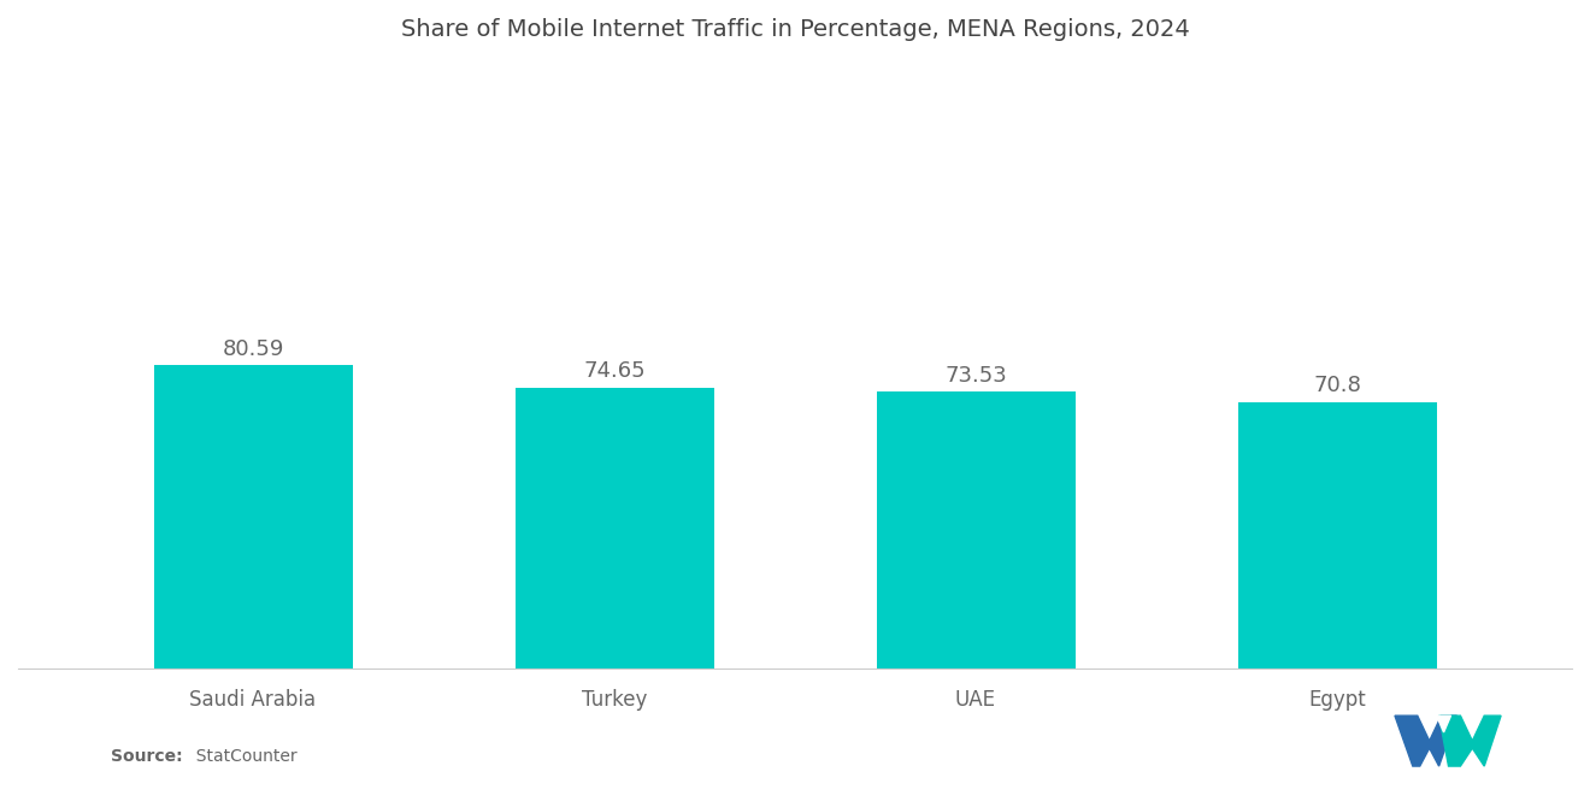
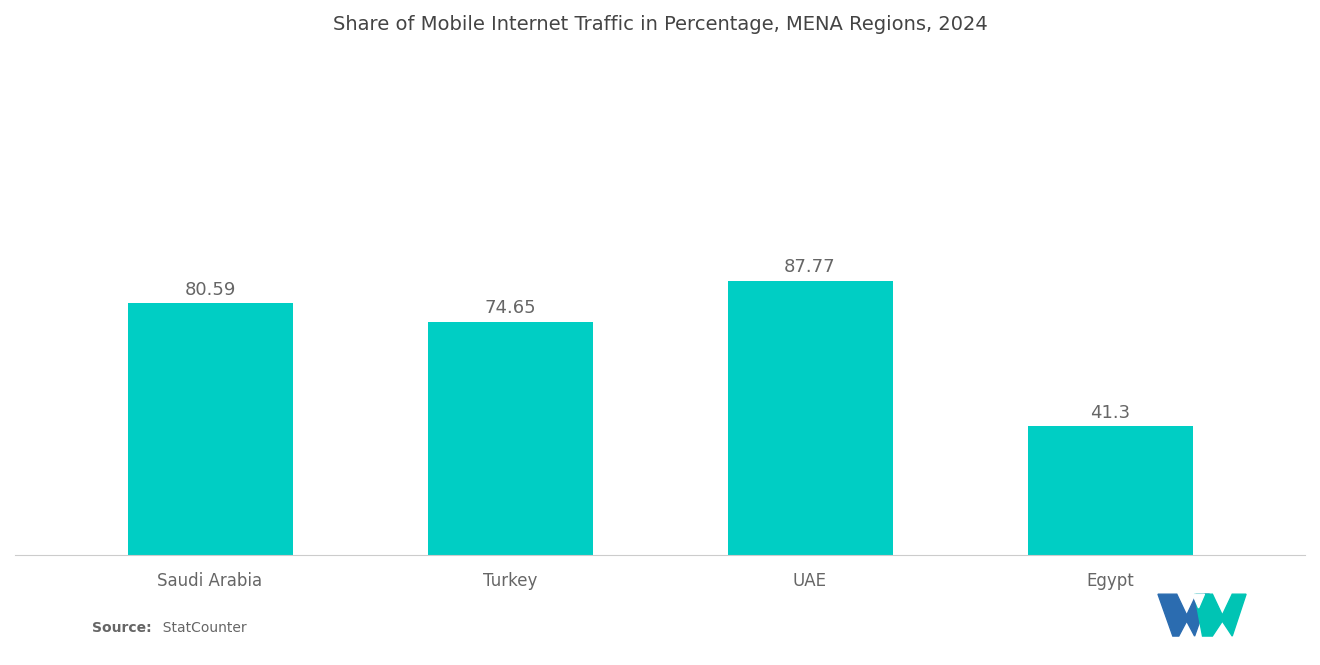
UAE: 73.53 -> 87.77
Egypt: 70.8 -> 41.3
